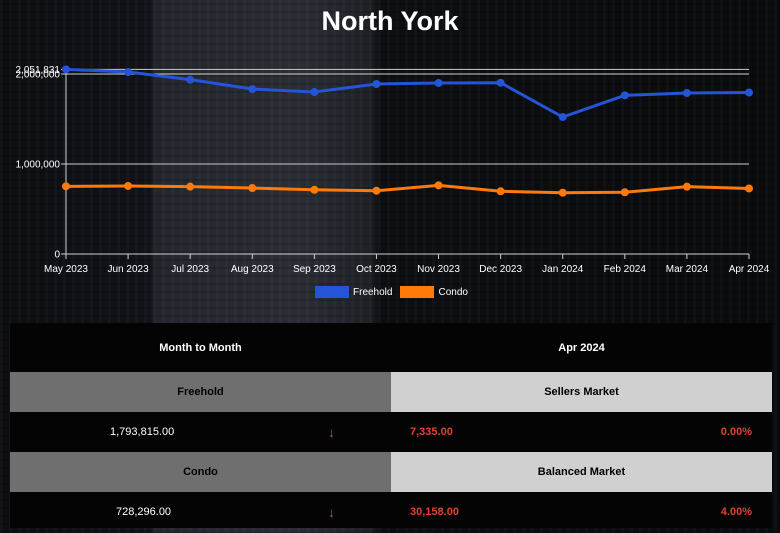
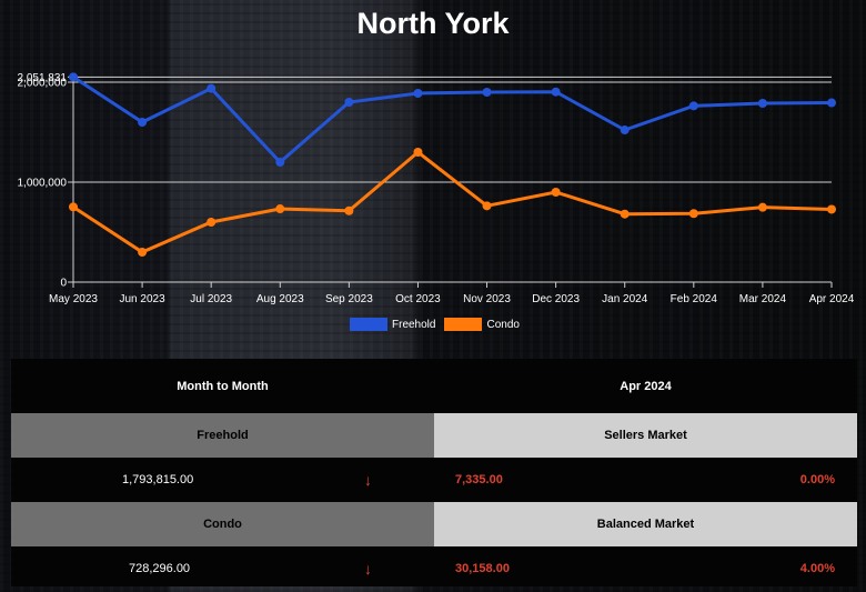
Freehold/Jun 2023: 2000000 -> 1600000
Condo/Jun 2023: 800000 -> 300000
Condo/Jul 2023: 700000 -> 600000
Freehold/Aug 2023: 1800000 -> 1200000
Condo/Oct 2023: 700000 -> 1300000
Condo/Dec 2023: 700000 -> 900000
